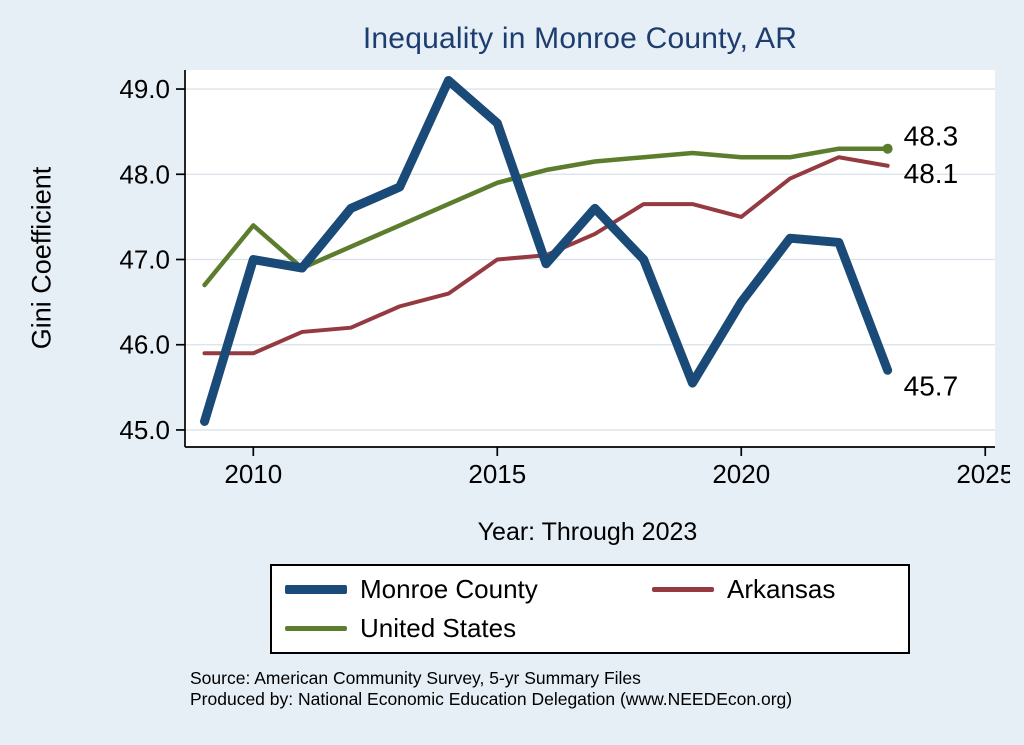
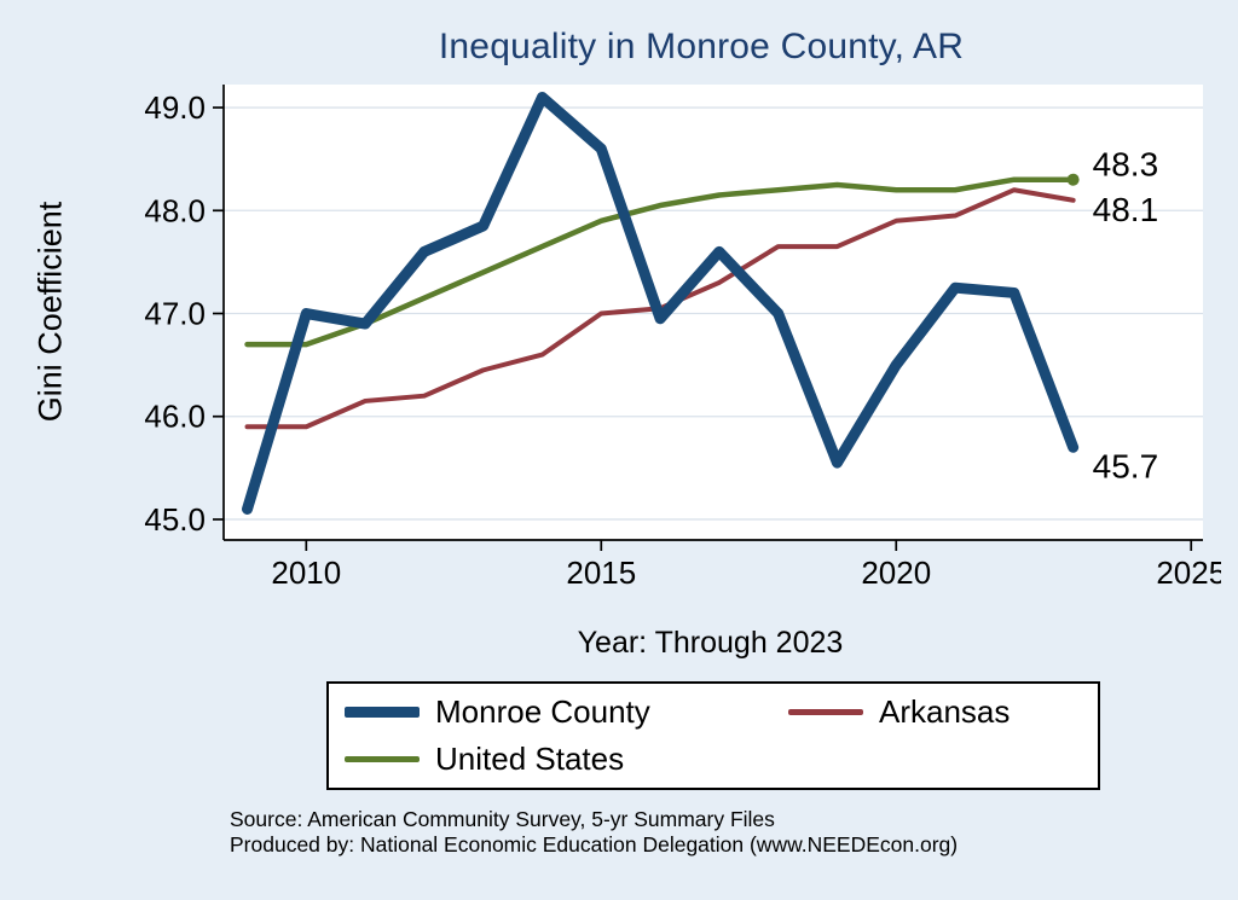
United States/2010: 47.4 -> 46.7
Arkansas/2020: 47.5 -> 47.9
